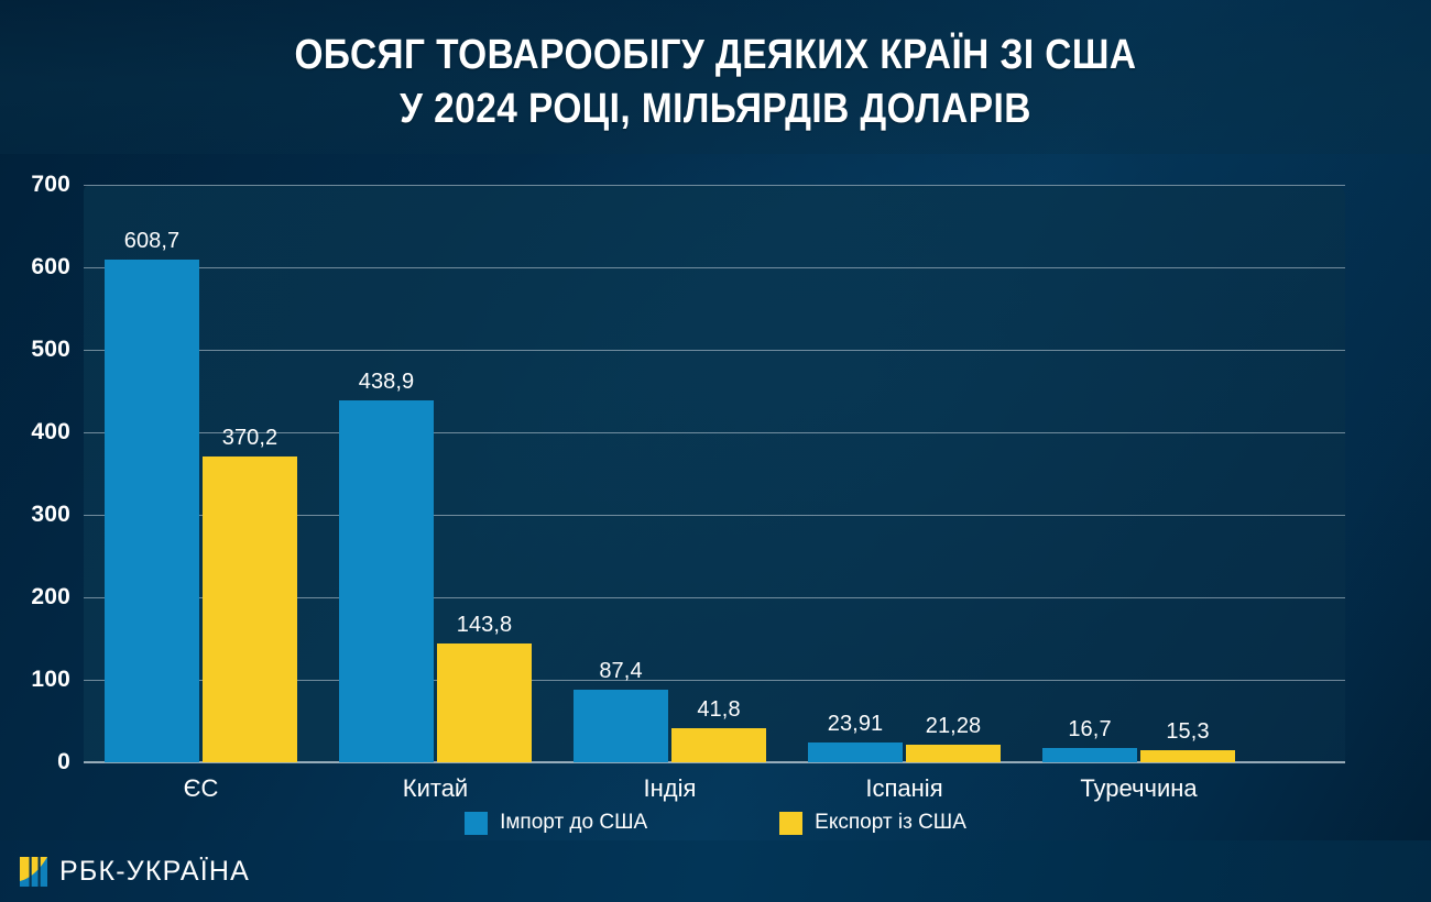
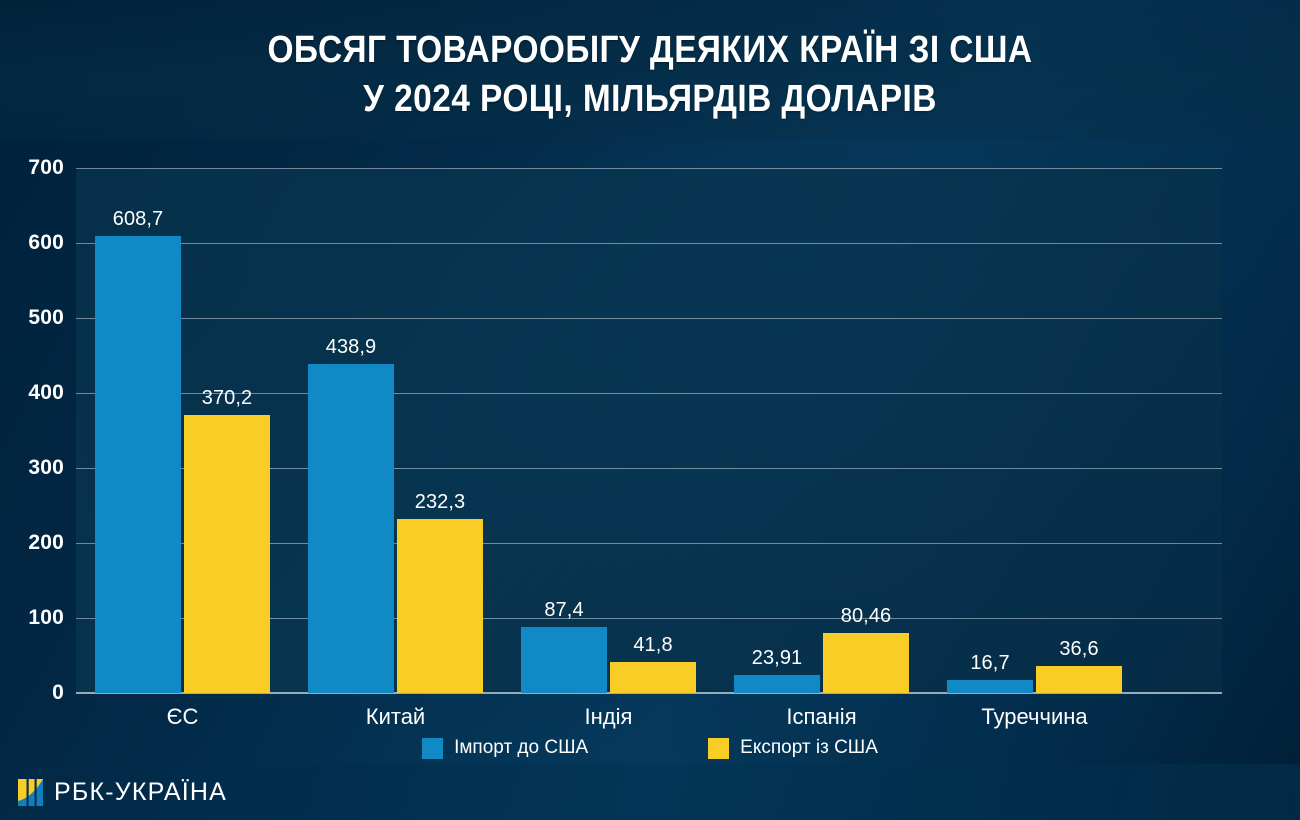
Експорт із США/Китай: 143,8 -> 232,3
Експорт із США/Іспанія: 21,28 -> 80,46
Експорт із США/Туреччина: 15,3 -> 36,6
